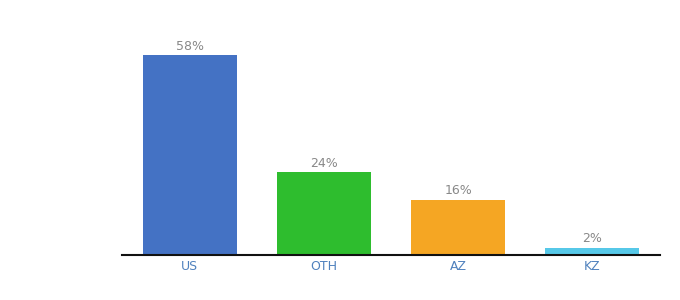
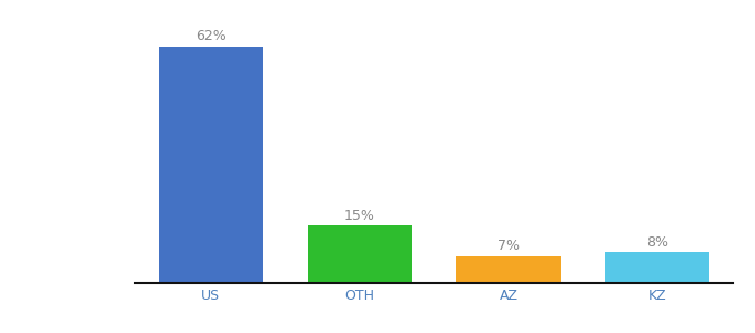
US: 58% -> 62%
OTH: 24% -> 15%
AZ: 16% -> 7%
KZ: 2% -> 8%
